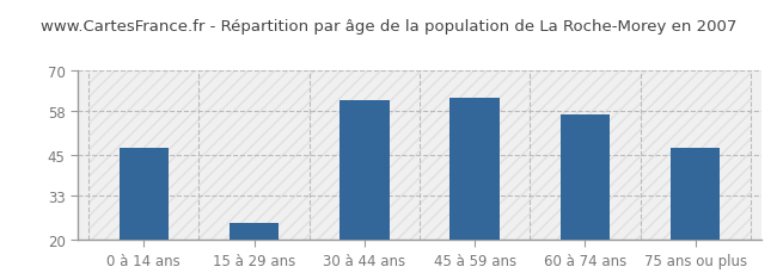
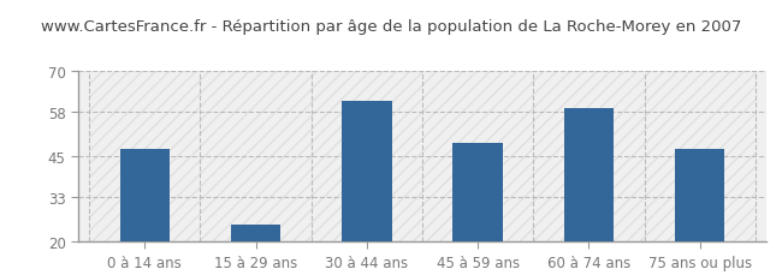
45 à 59 ans: 62 -> 49
60 à 74 ans: 57 -> 59
